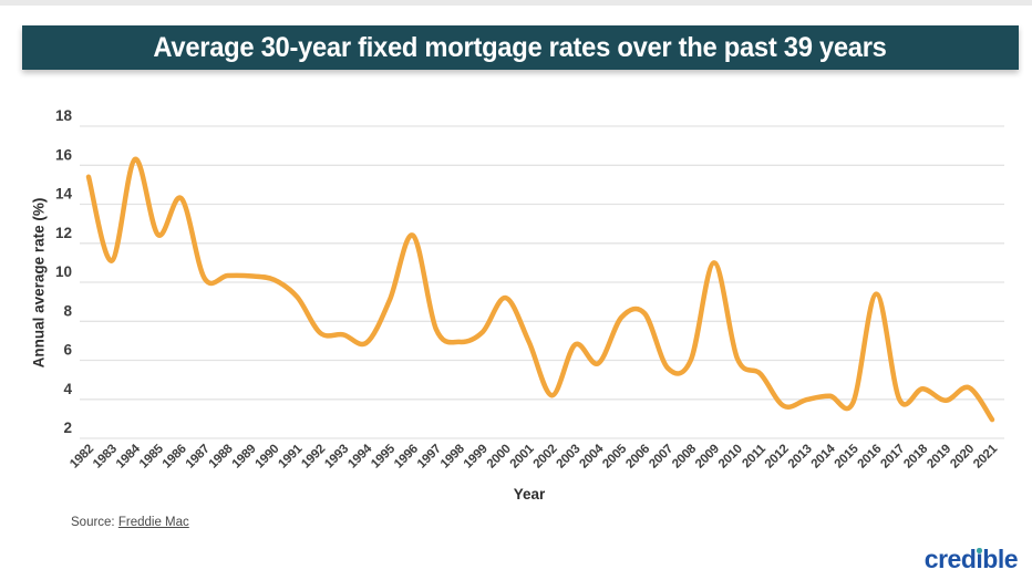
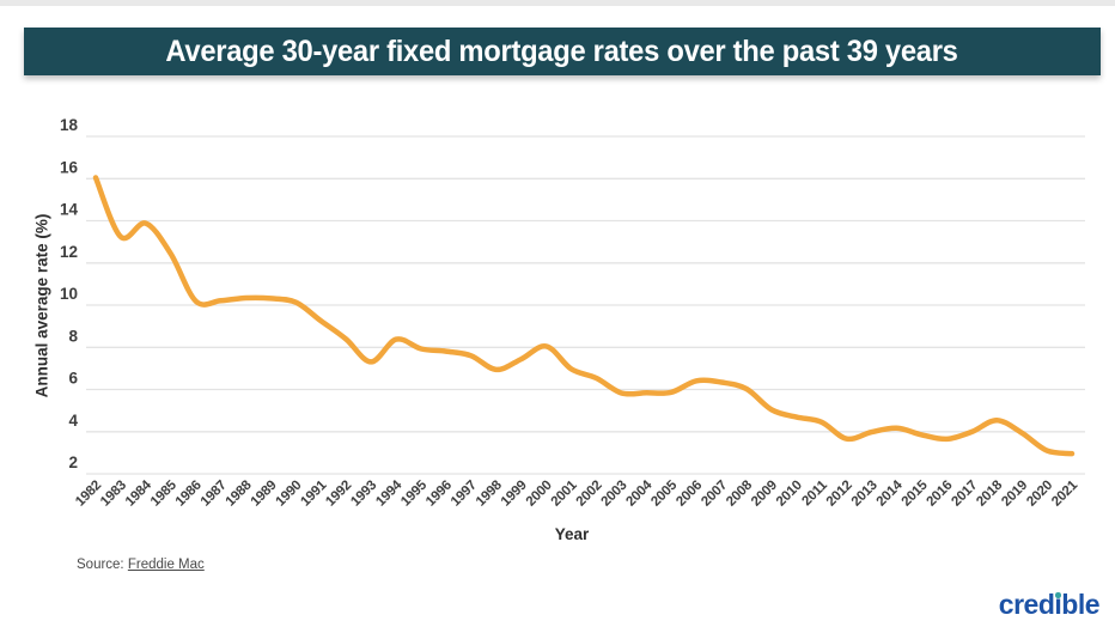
1982: 15.4 -> 16.0
1983: 11.1 -> 13.2
1984: 16.3 -> 13.9
1986: 14.3 -> 10.2
1992: 7.4 -> 8.4
1994: 6.9 -> 8.4
1995: 9.1 -> 7.9
1996: 12.4 -> 7.8
2000: 9.2 -> 8.1
2002: 4.2 -> 6.5
2003: 6.8 -> 5.8
2005: 8.2 -> 5.9
2006: 8.4 -> 6.4
2007: 5.6 -> 6.3
2009: 11.0 -> 5.0
2010: 6.1 -> 4.7
2011: 5.3 -> 4.5
2016: 9.4 -> 3.6
2020: 4.6 -> 3.1
